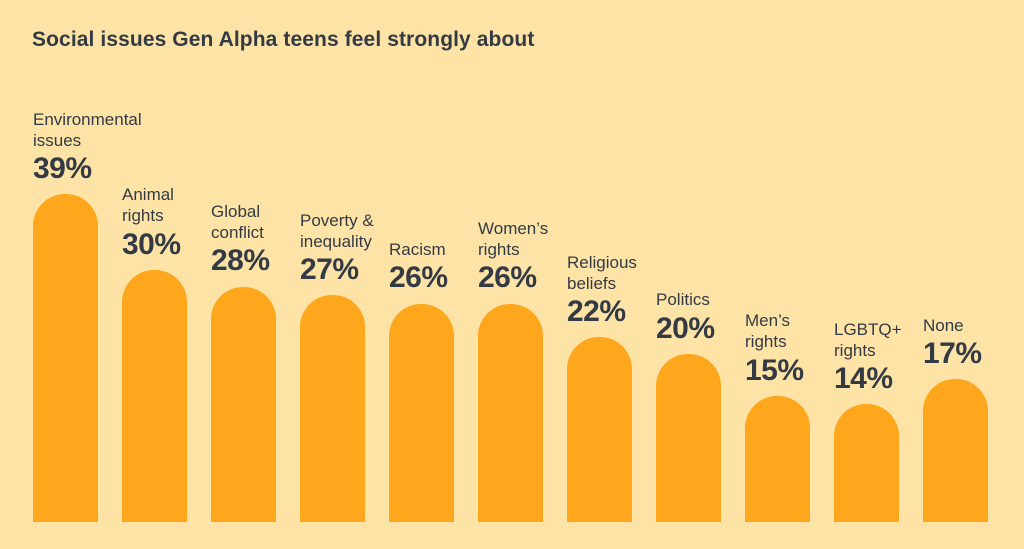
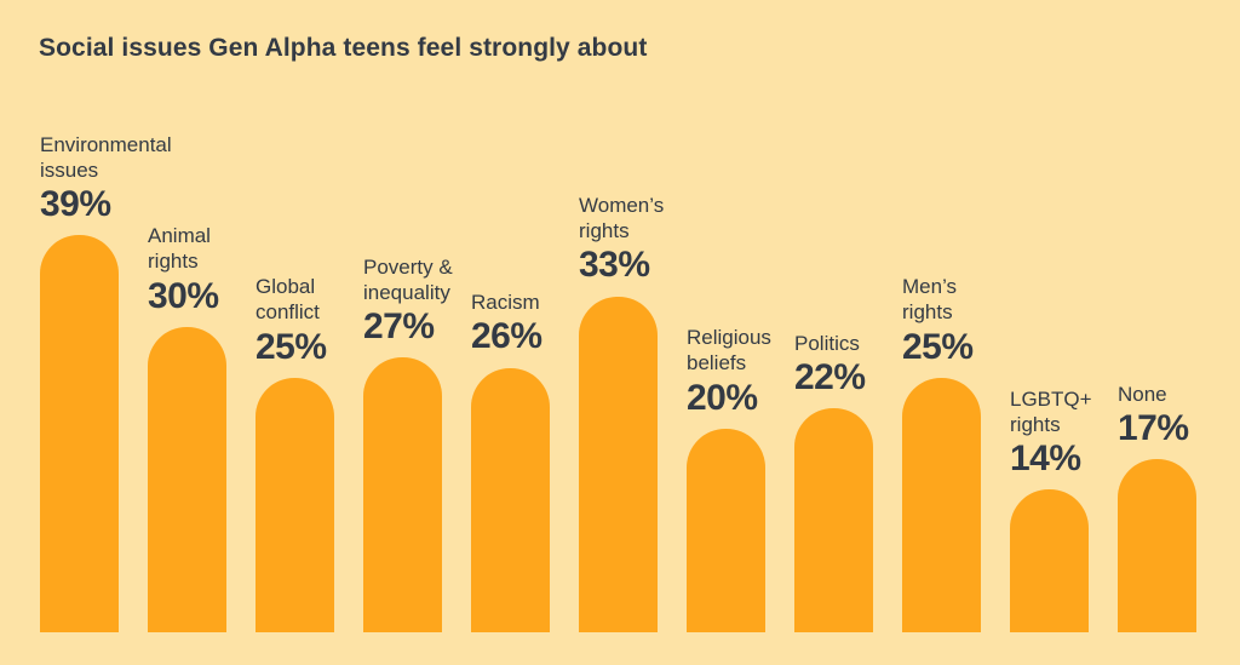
Global conflict: 28% -> 25%
Women’s rights: 26% -> 33%
Religious beliefs: 22% -> 20%
Politics: 20% -> 22%
Men’s rights: 15% -> 25%
